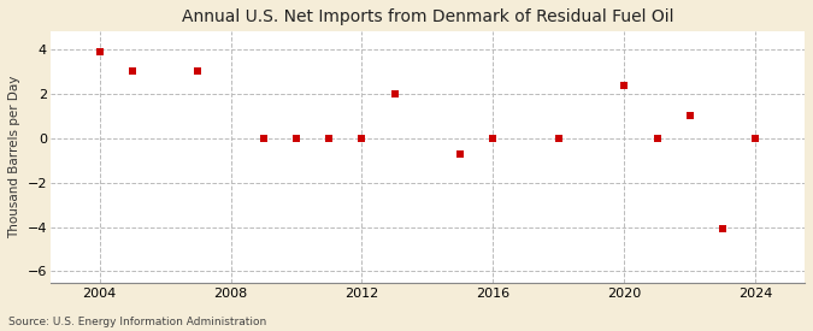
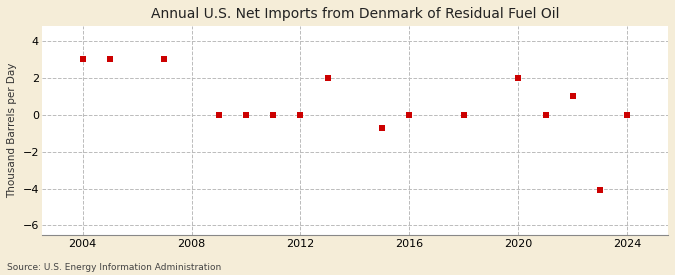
2004: 3.9 -> 3.0
2020: 2.4 -> 2.0
